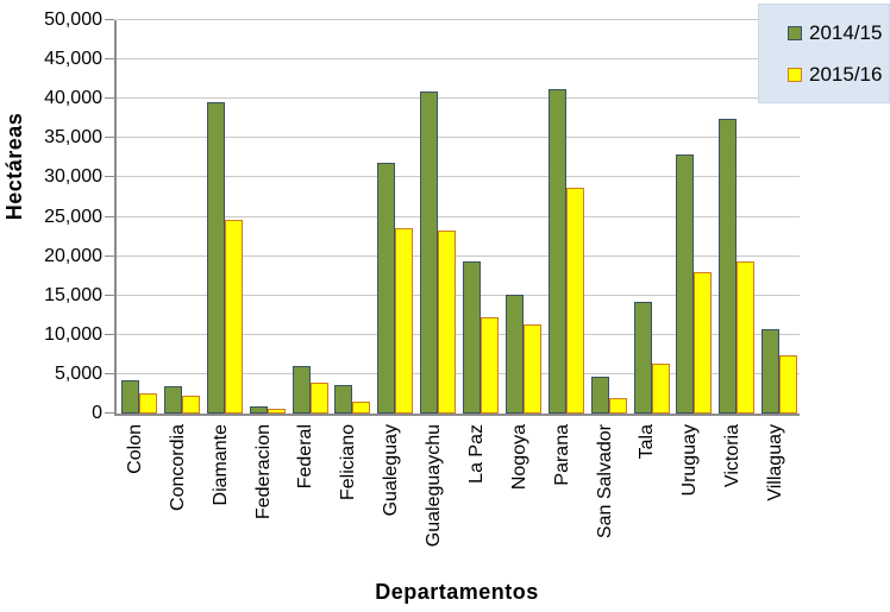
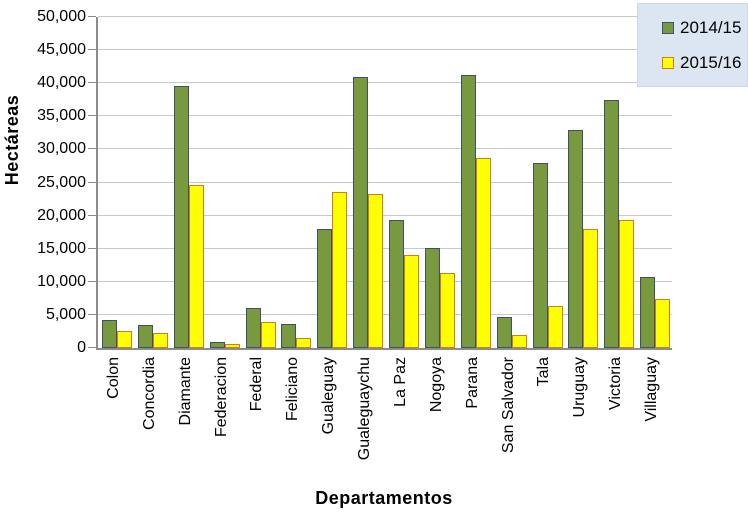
2014/15/Gualeguay: 32000 -> 18000
2015/16/La Paz: 12000 -> 14000
2014/15/Tala: 14000 -> 28000
